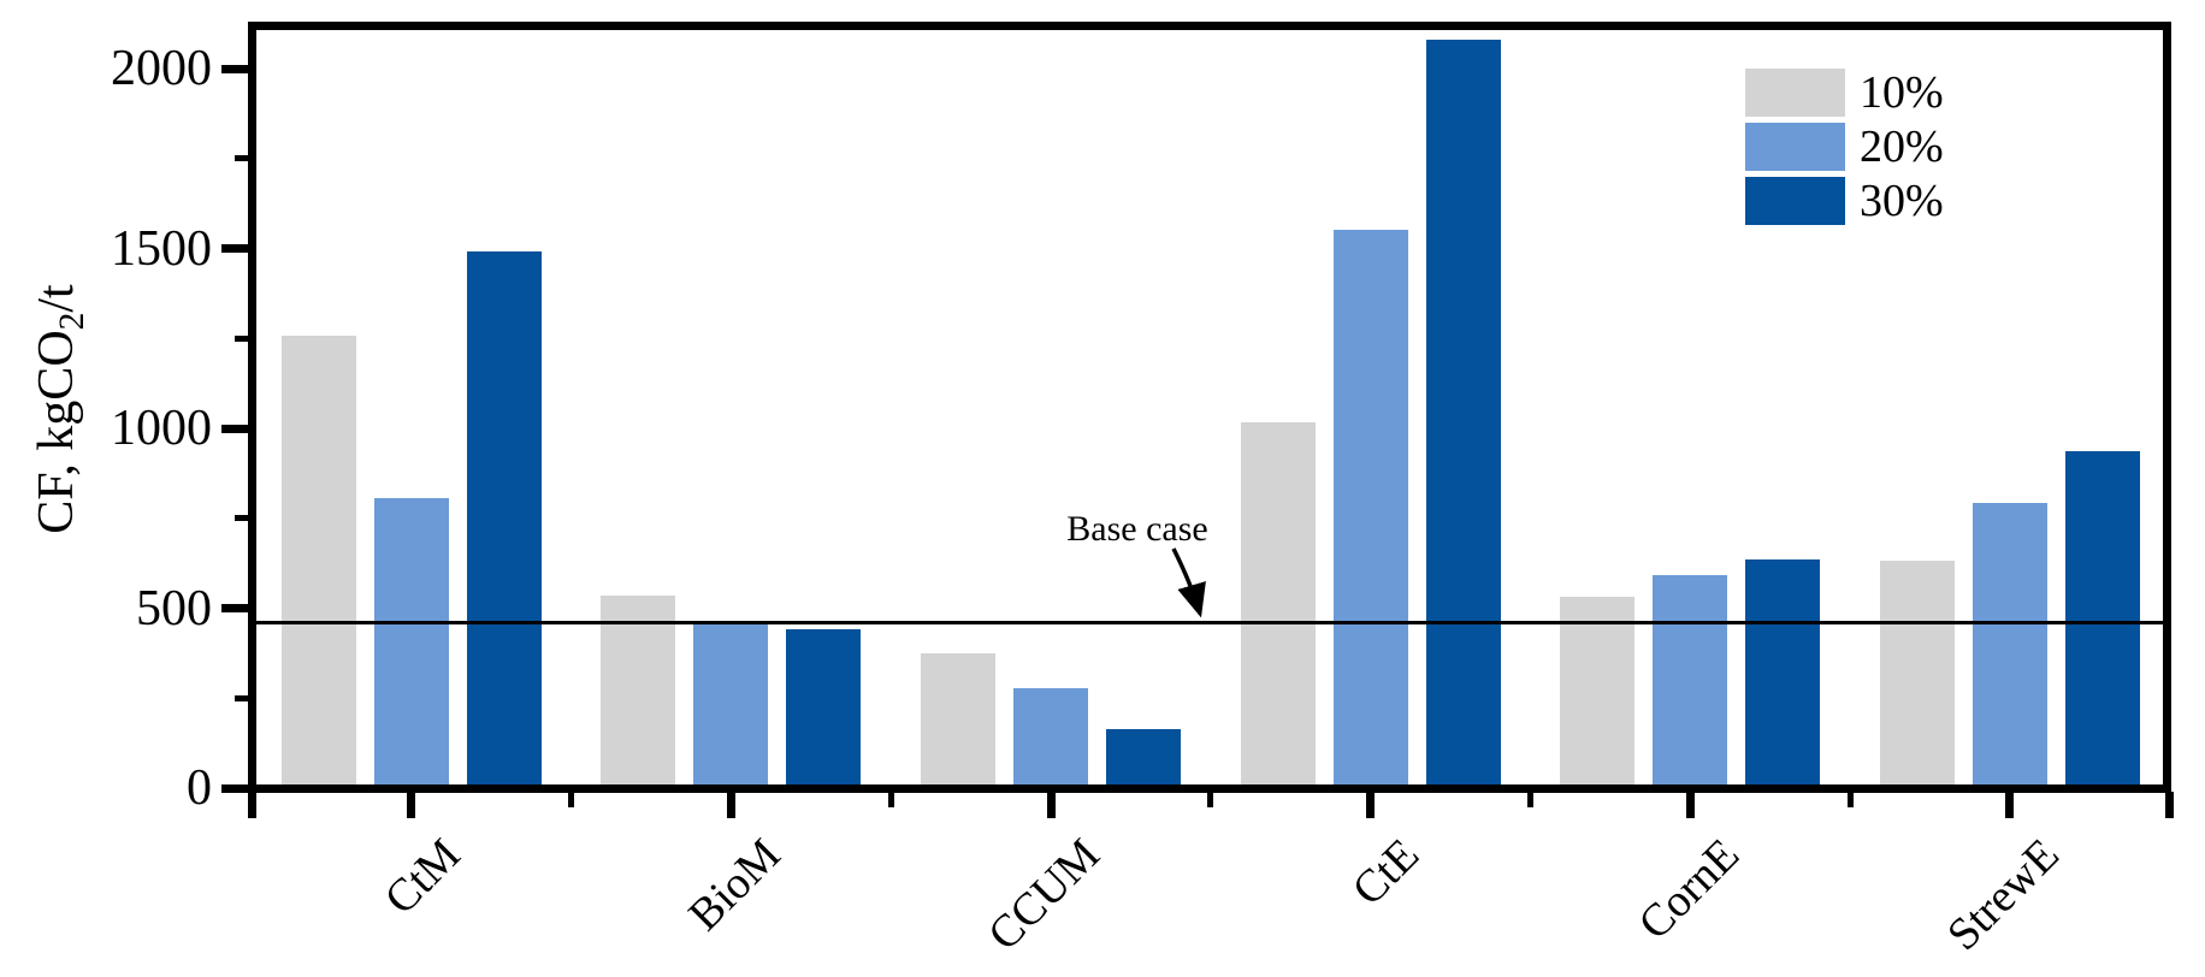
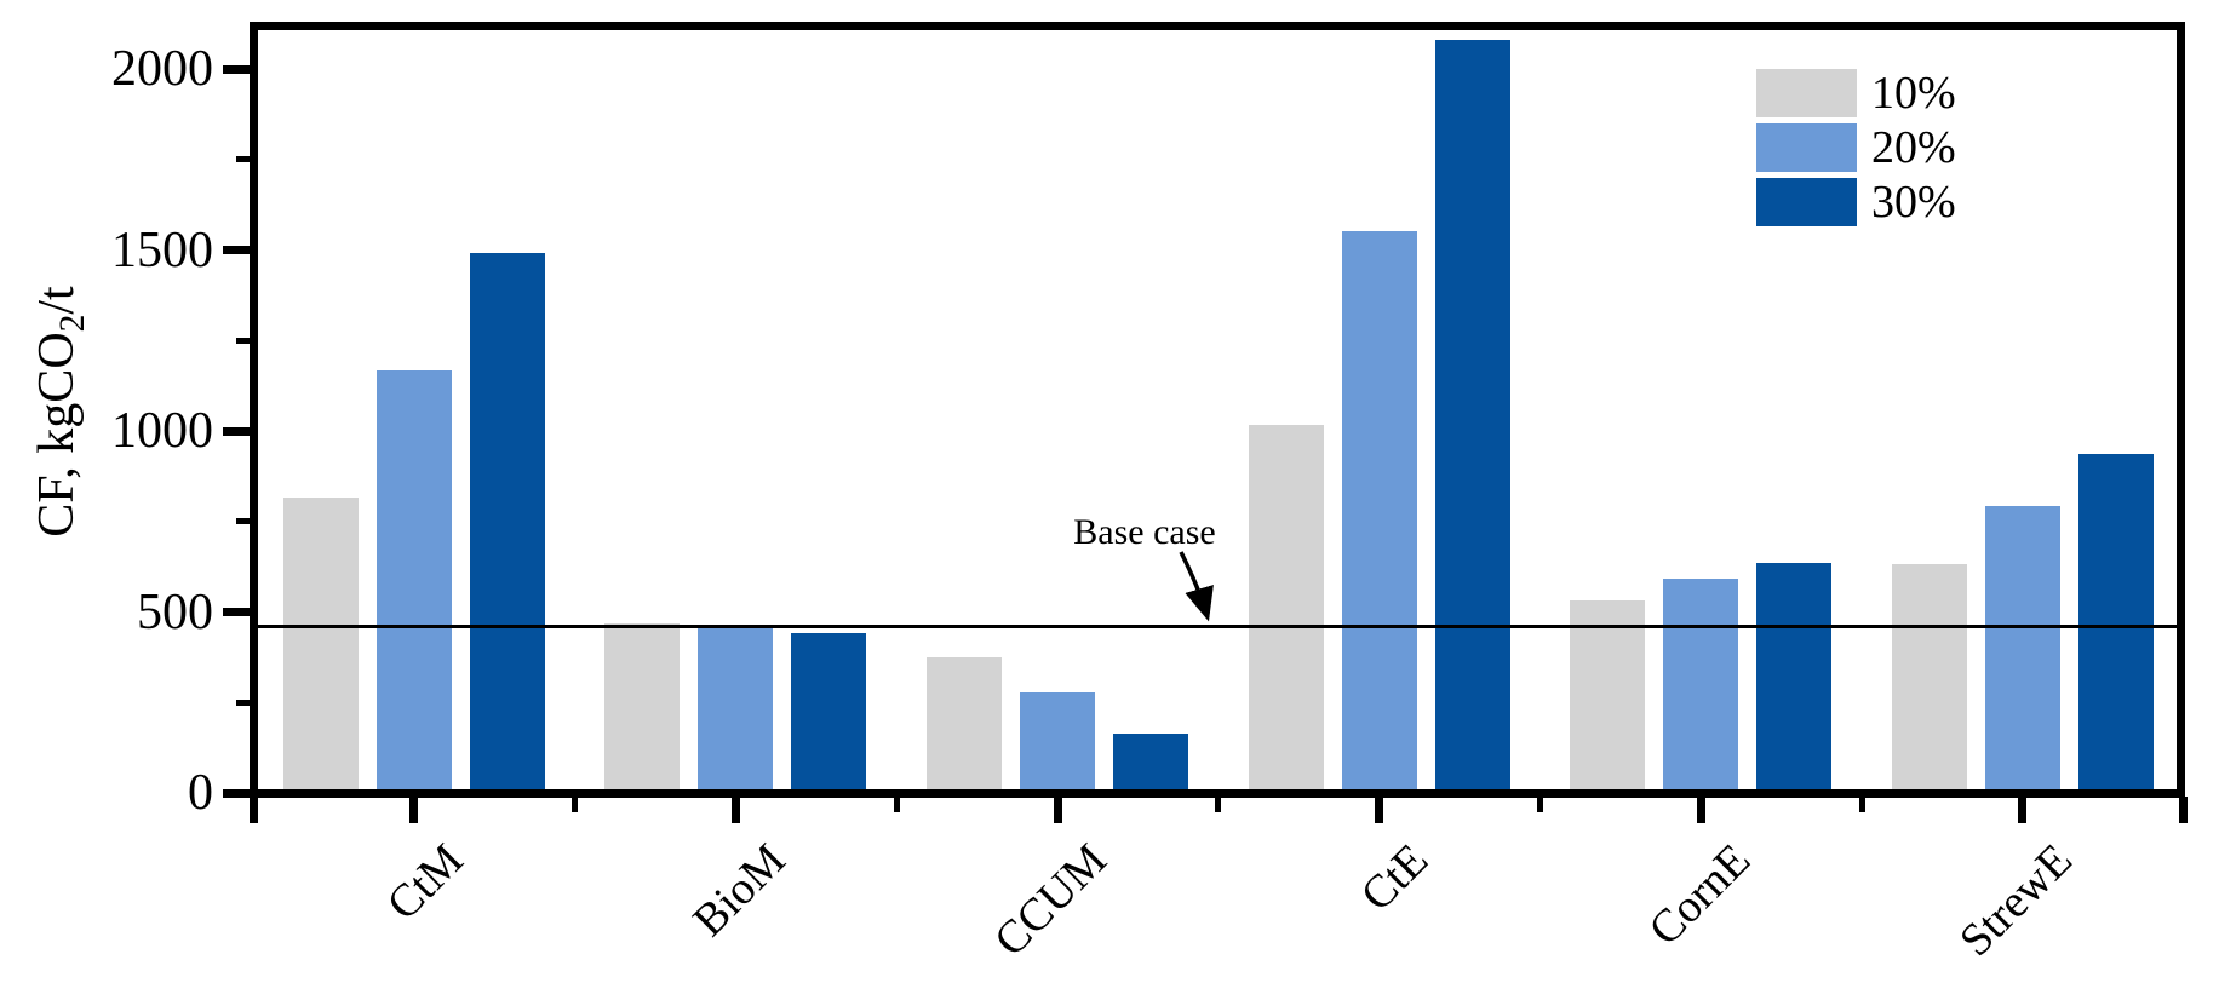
10%/CtM: 1260 -> 820
20%/CtM: 810 -> 1170
10%/BioM: 540 -> 470
